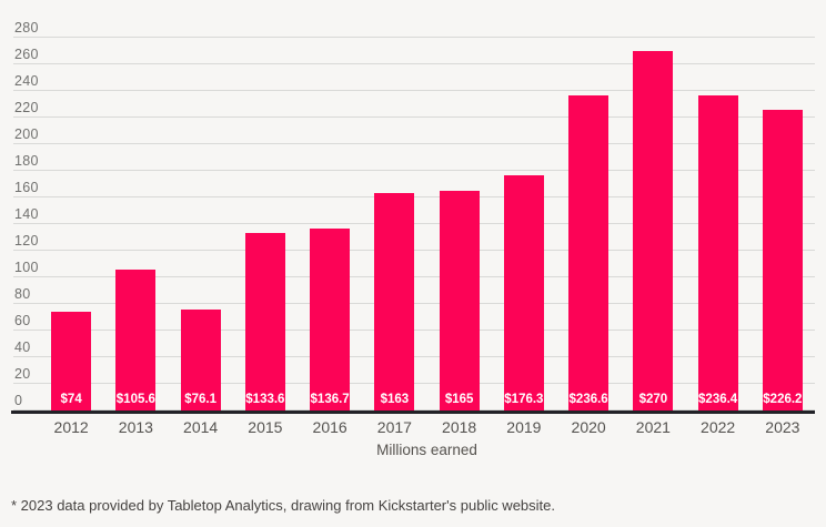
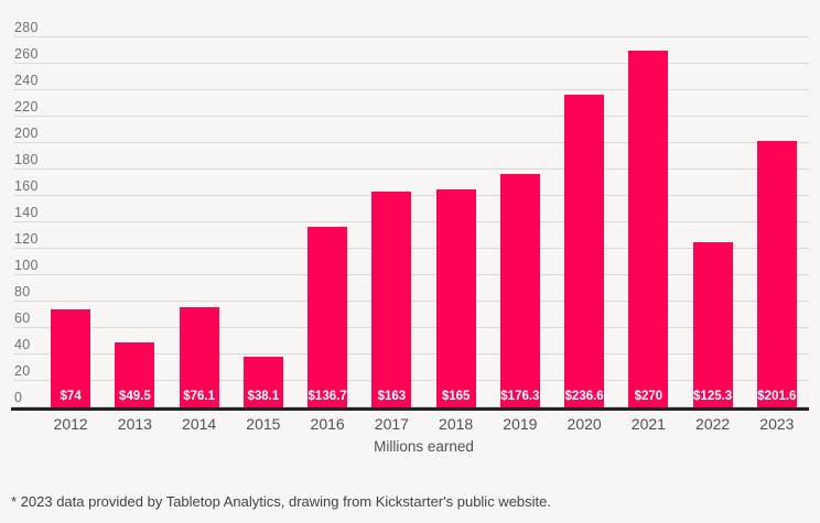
2013: $105.6 -> $49.5
2015: $133.6 -> $38.1
2022: $236.4 -> $125.3
2023: $226.2 -> $201.6
